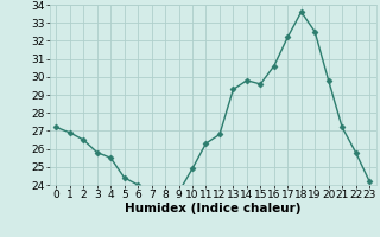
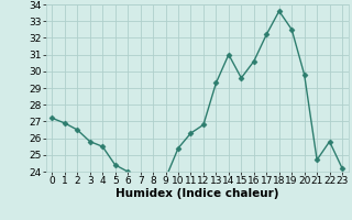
10: 24.9 -> 25.4
14: 29.8 -> 31.0
21: 27.2 -> 24.7
